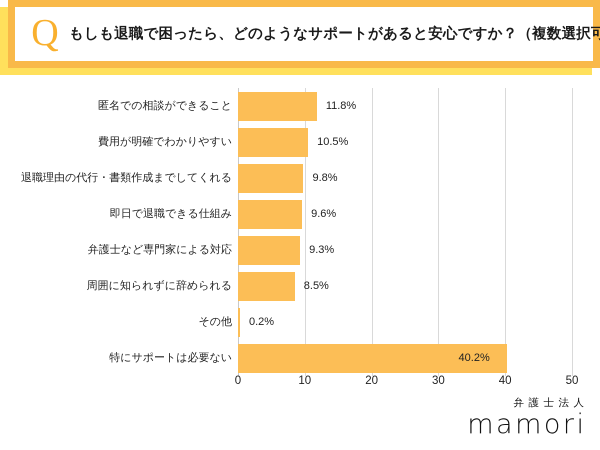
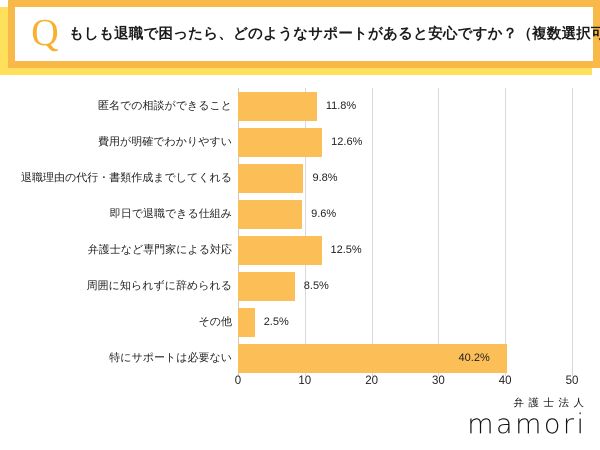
費用が明確でわかりやすい: 10.5% -> 12.6%
弁護士など専門家による対応: 9.3% -> 12.5%
その他: 0.2% -> 2.5%
